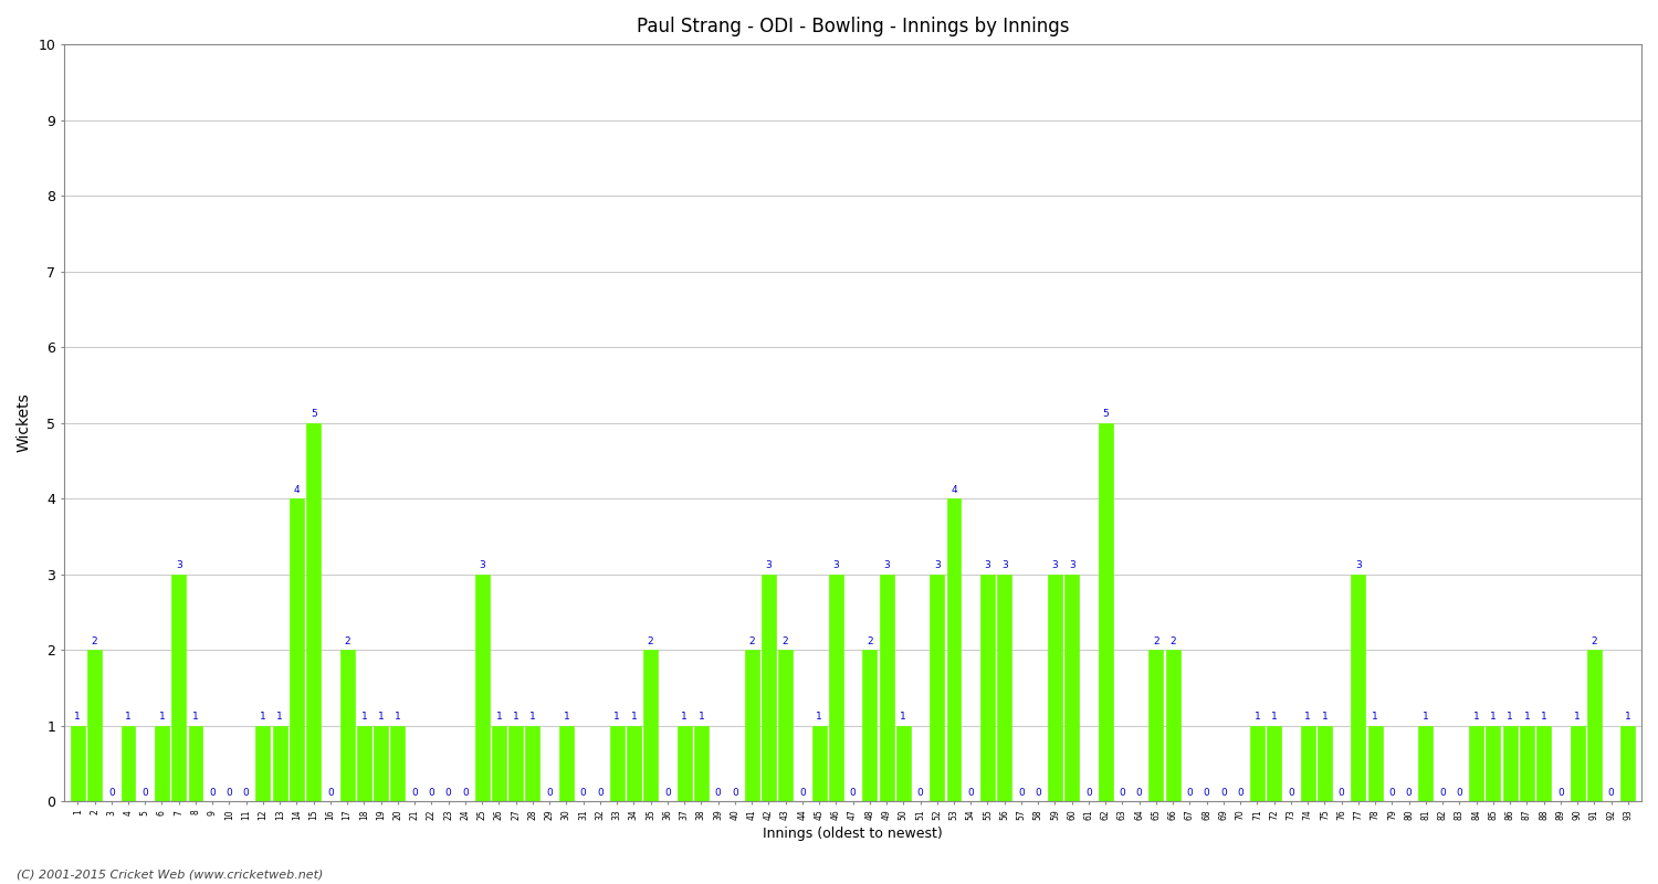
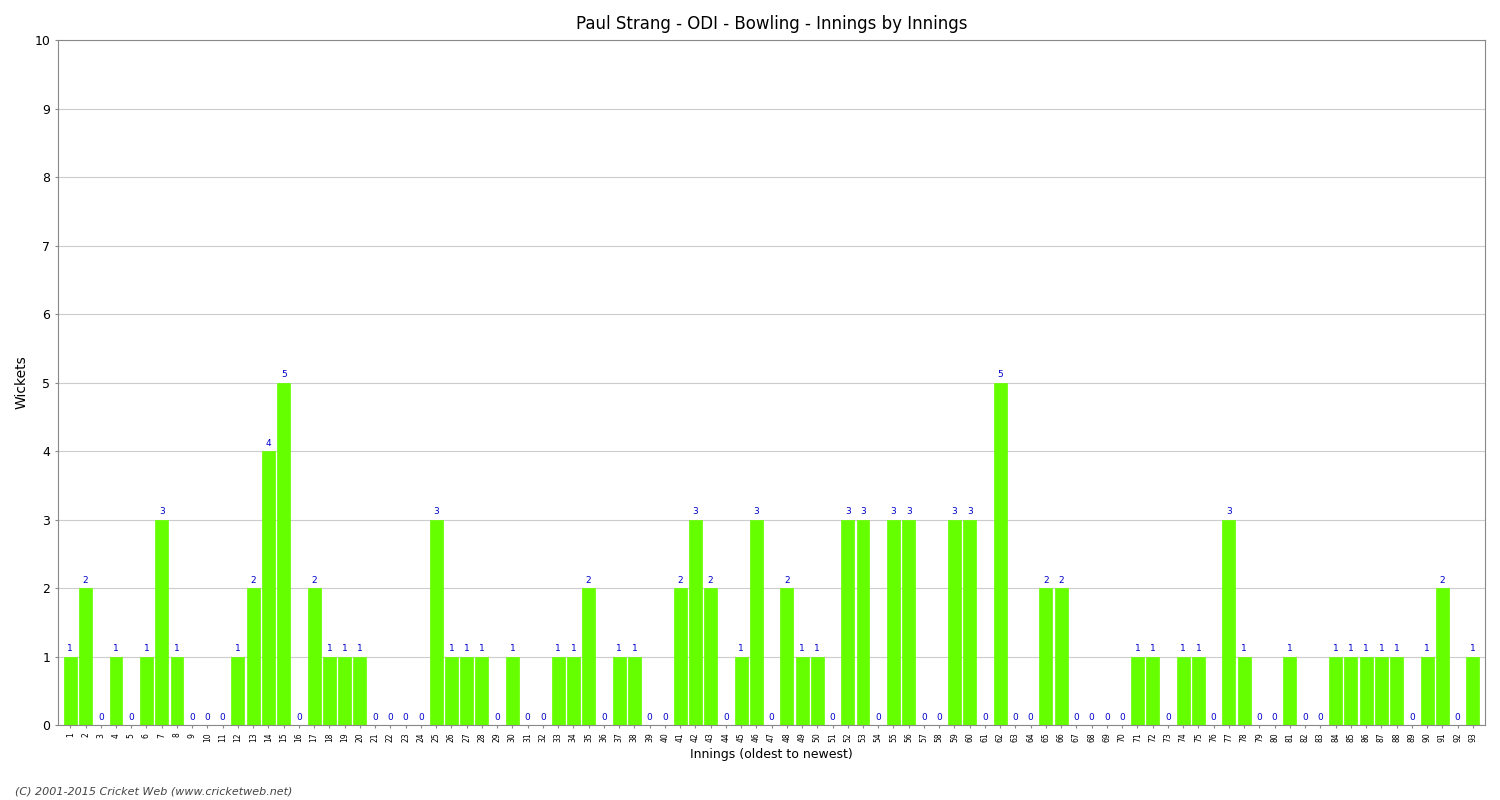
13: 1 -> 2
49: 3 -> 1
53: 4 -> 3
